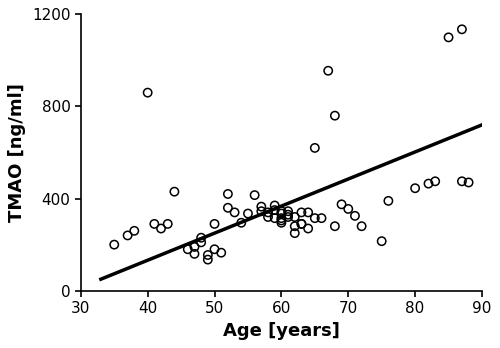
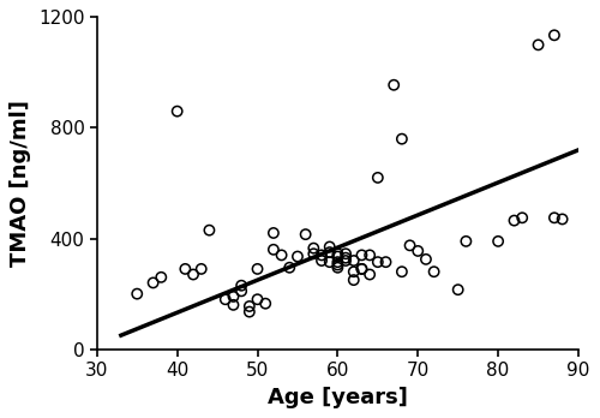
80: 445 -> 390
